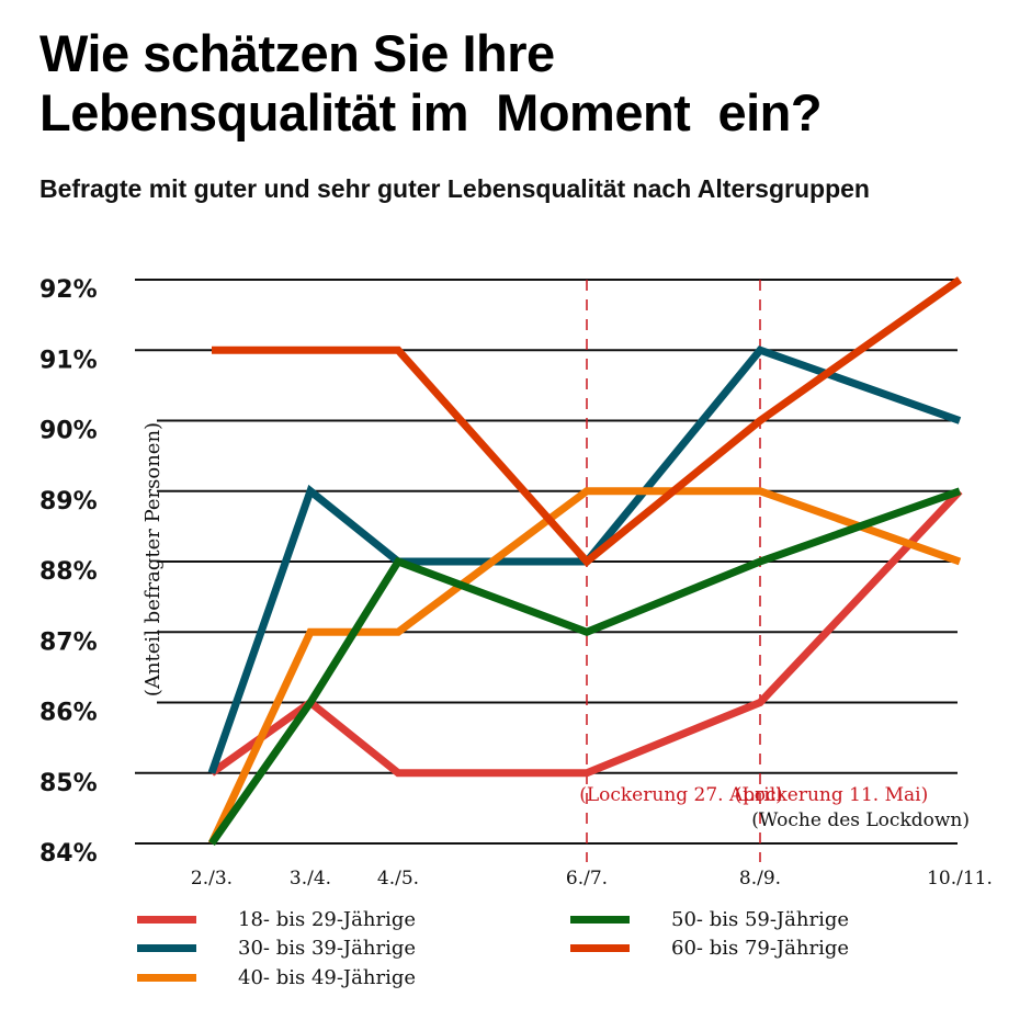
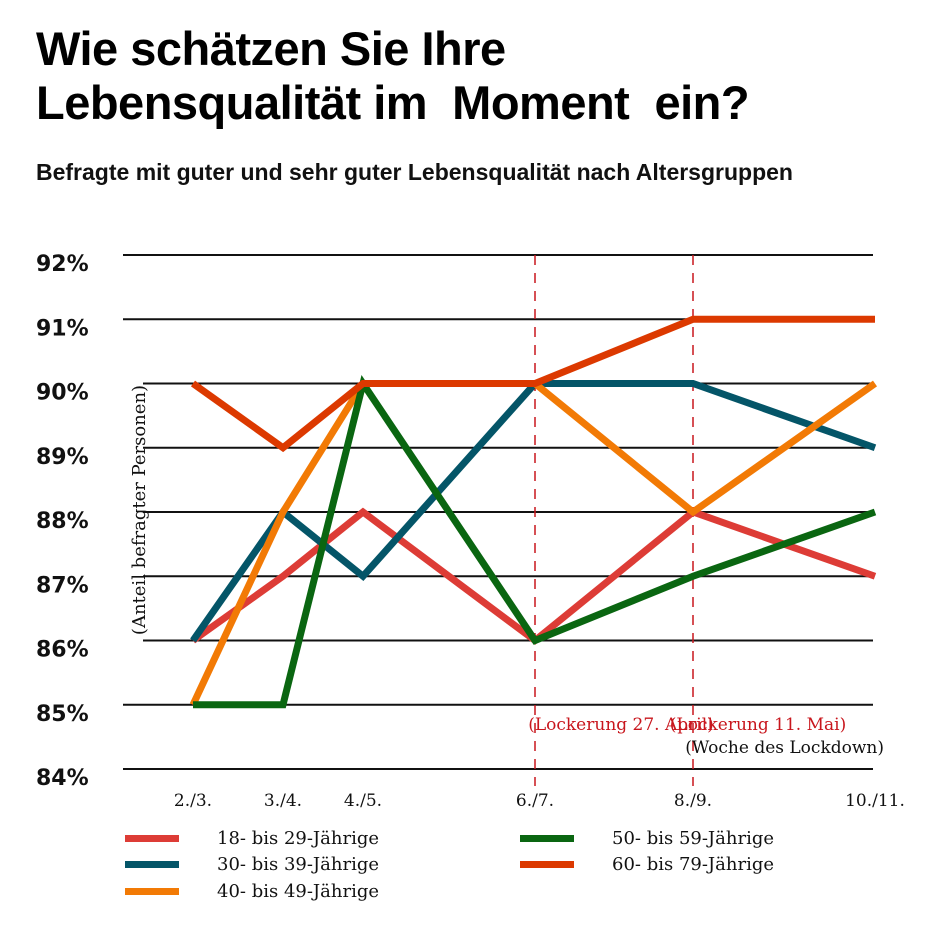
18- bis 29-Jährige/2./3.: 85% -> 86%
30- bis 39-Jährige/2./3.: 85% -> 86%
40- bis 49-Jährige/2./3.: 84% -> 85%
50- bis 59-Jährige/2./3.: 84% -> 85%
60- bis 79-Jährige/2./3.: 91% -> 90%
18- bis 29-Jährige/3./4.: 86% -> 87%
30- bis 39-Jährige/3./4.: 89% -> 88%
40- bis 49-Jährige/3./4.: 87% -> 88%
50- bis 59-Jährige/3./4.: 86% -> 85%
60- bis 79-Jährige/3./4.: 91% -> 89%
18- bis 29-Jährige/4./5.: 85% -> 88%
30- bis 39-Jährige/4./5.: 88% -> 87%
40- bis 49-Jährige/4./5.: 87% -> 90%
50- bis 59-Jährige/4./5.: 88% -> 90%
60- bis 79-Jährige/4./5.: 91% -> 90%
18- bis 29-Jährige/6./7.: 85% -> 86%
30- bis 39-Jährige/6./7.: 88% -> 90%
40- bis 49-Jährige/6./7.: 89% -> 90%
50- bis 59-Jährige/6./7.: 87% -> 86%
60- bis 79-Jährige/6./7.: 88% -> 90%
18- bis 29-Jährige/8./9.: 86% -> 88%
30- bis 39-Jährige/8./9.: 91% -> 90%
40- bis 49-Jährige/8./9.: 89% -> 88%
50- bis 59-Jährige/8./9.: 88% -> 87%
60- bis 79-Jährige/8./9.: 90% -> 91%
18- bis 29-Jährige/10./11.: 89% -> 87%
30- bis 39-Jährige/10./11.: 90% -> 89%
40- bis 49-Jährige/10./11.: 88% -> 90%
50- bis 59-Jährige/10./11.: 89% -> 88%
60- bis 79-Jährige/10./11.: 92% -> 91%
